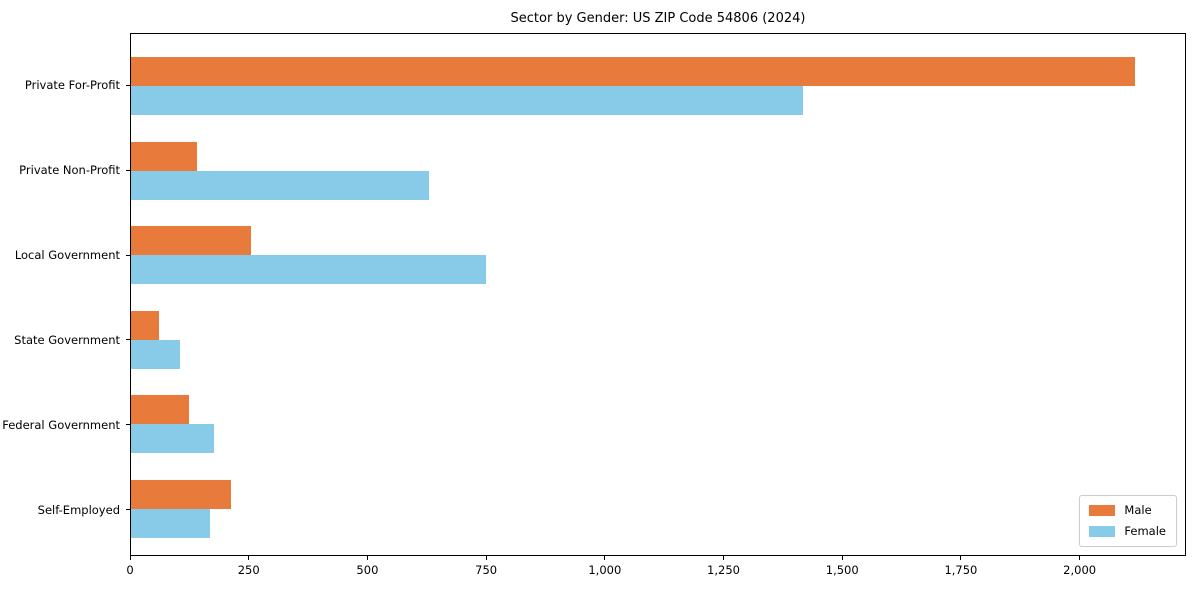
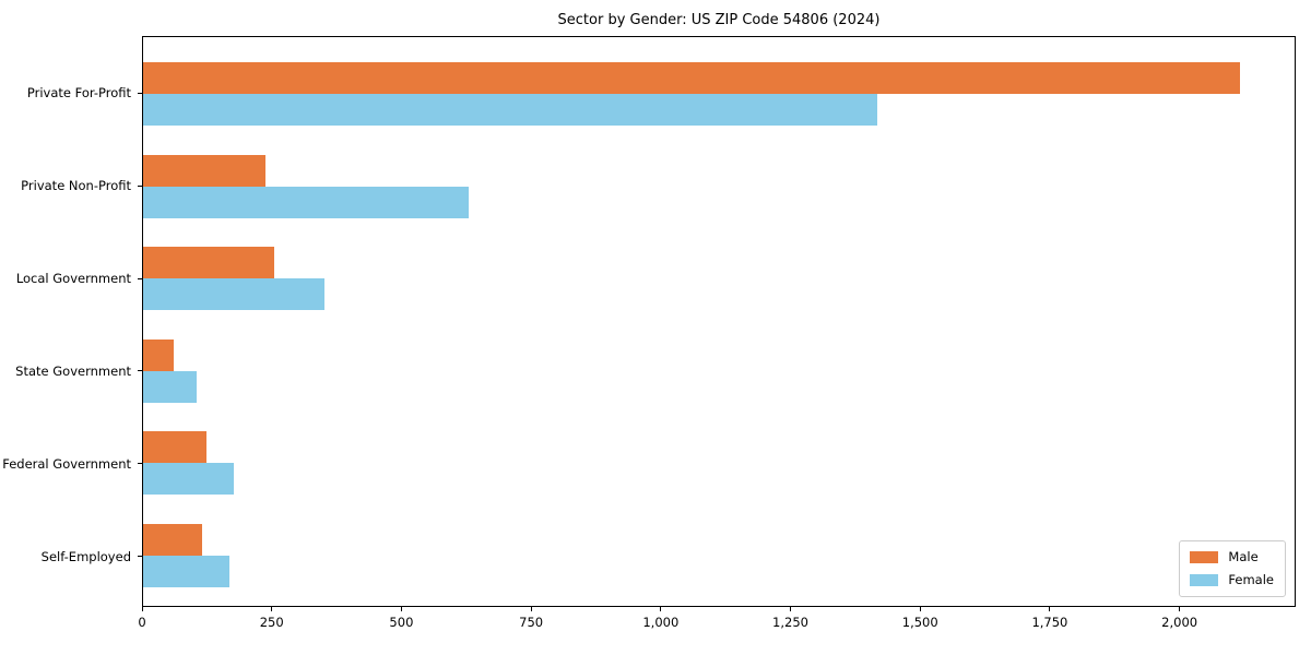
Male/Private Non-Profit: 140 -> 240
Female/Local Government: 750 -> 350
Male/Self-Employed: 210 -> 110
